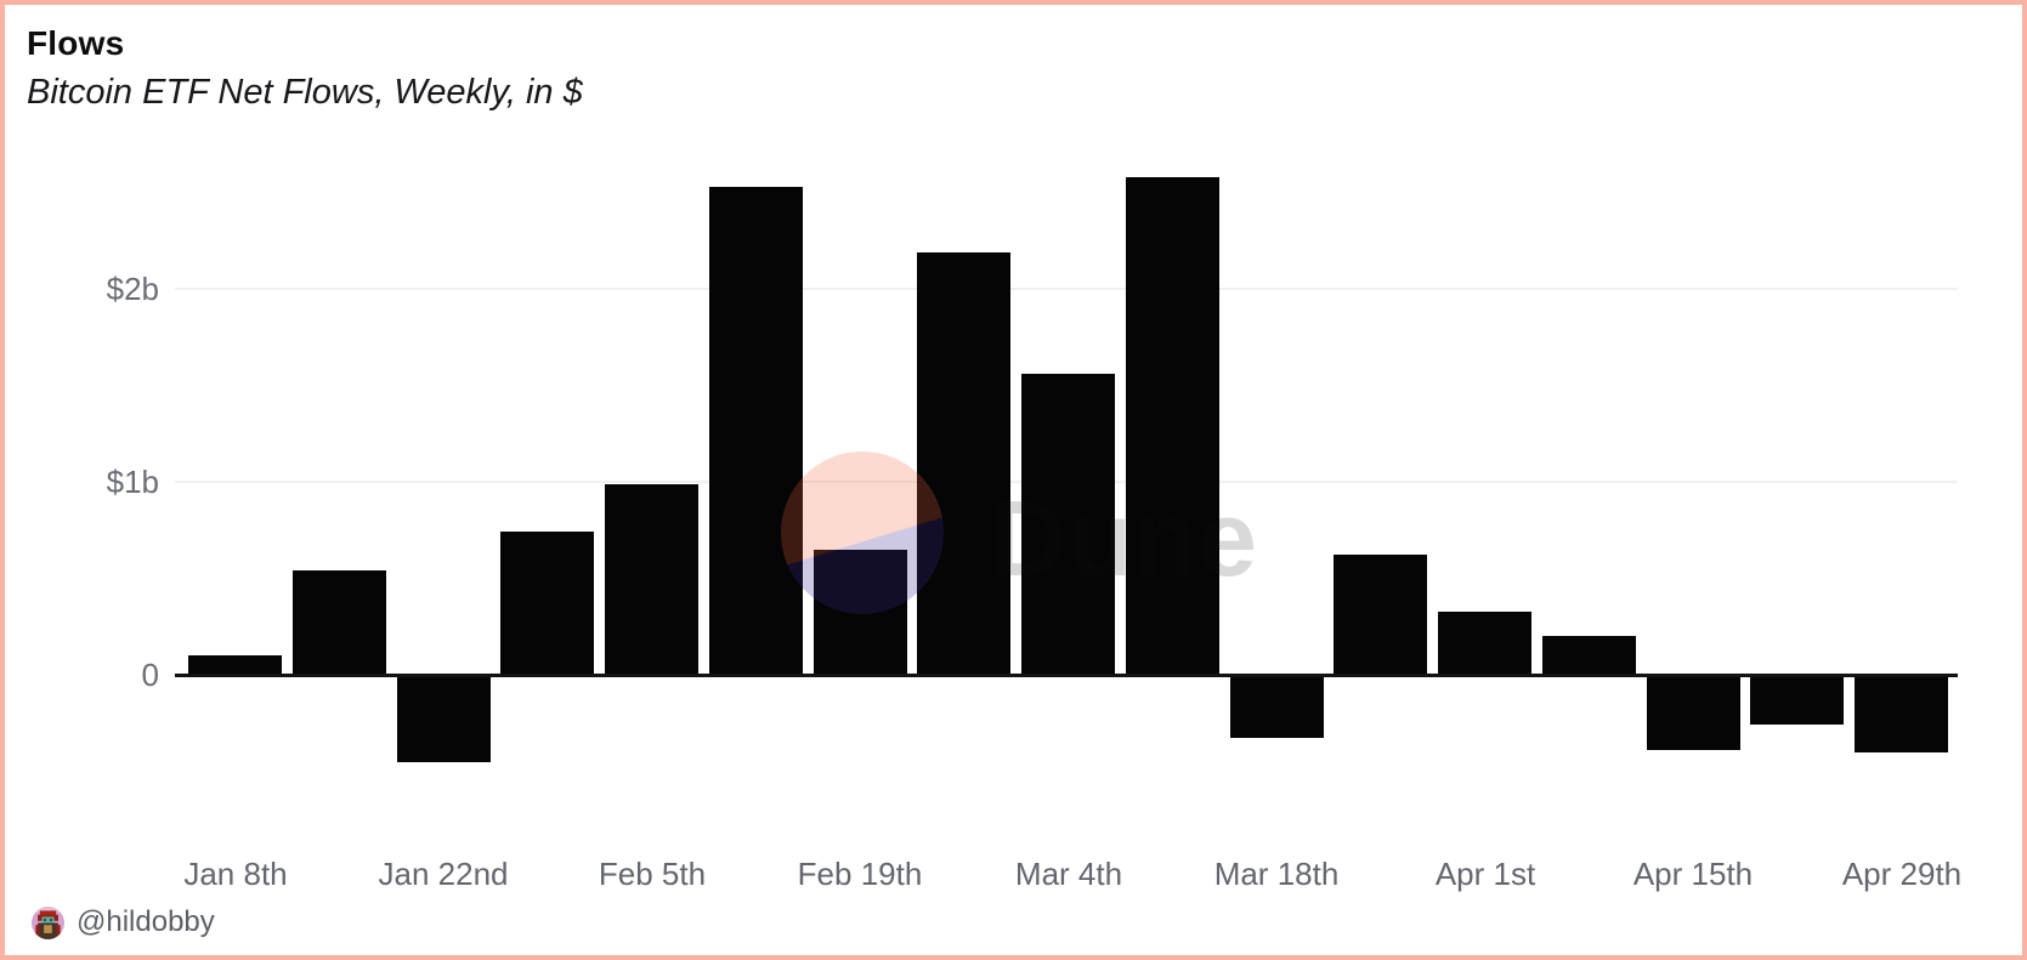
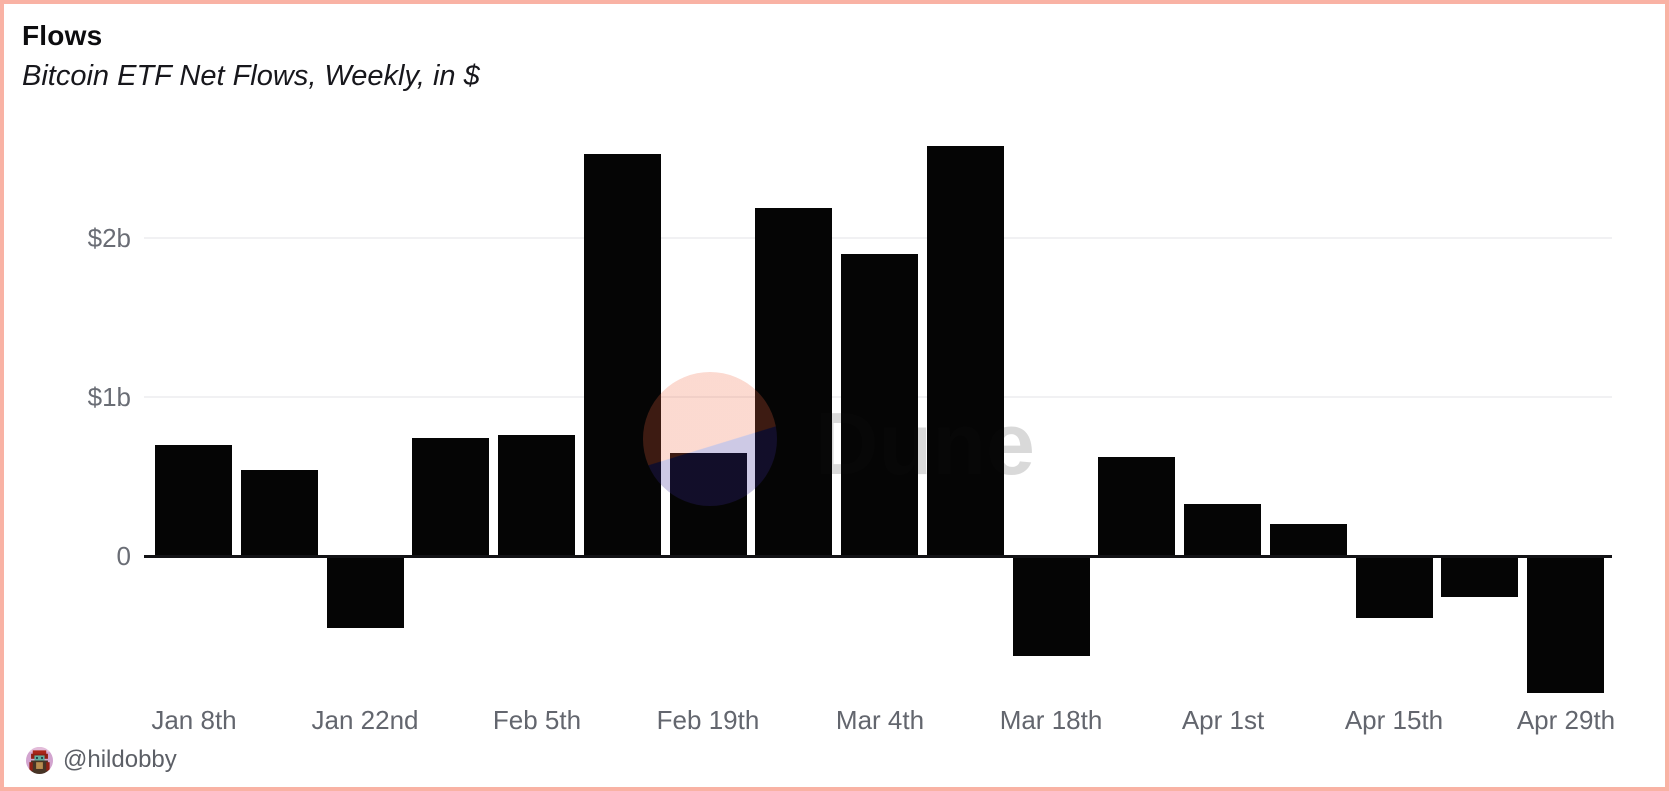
Jan 8th: $0.10b -> $0.70b
Feb 5th: $0.99b -> $0.76b
Mar 4th: $1.56b -> $1.90b
Mar 18th: -$0.33b -> -$0.63b
Apr 29th: -$0.40b -> -$0.86b
